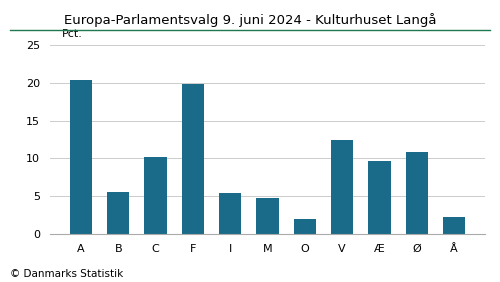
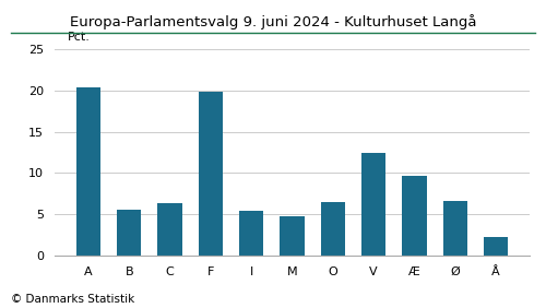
C: 10.2 -> 6.4
O: 2.0 -> 6.5
Ø: 10.8 -> 6.6
